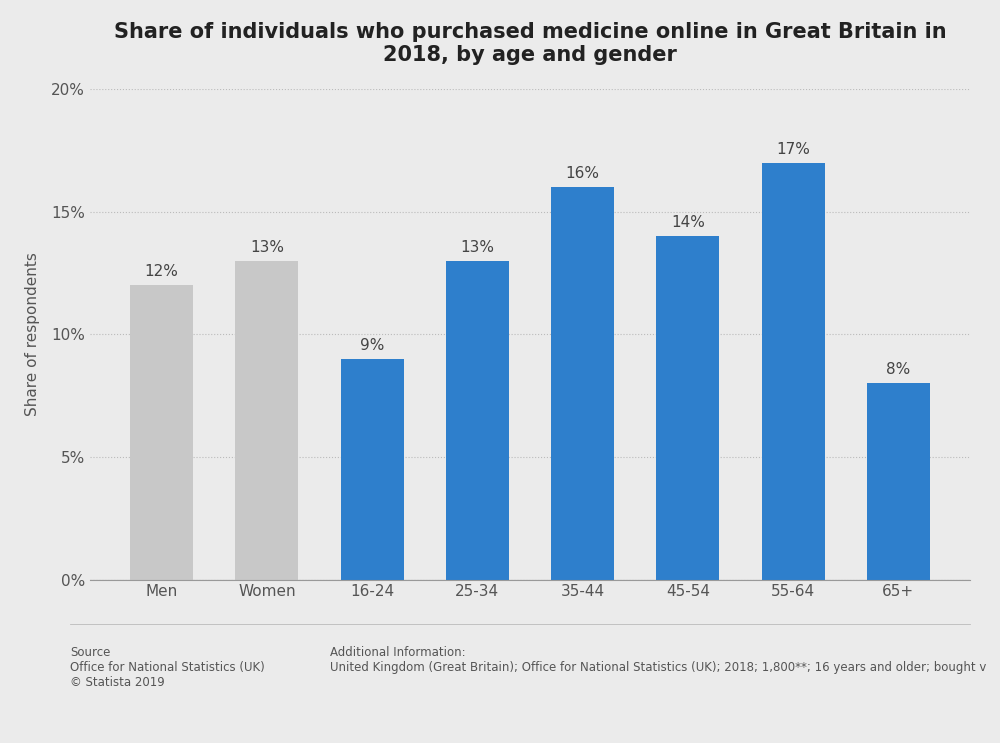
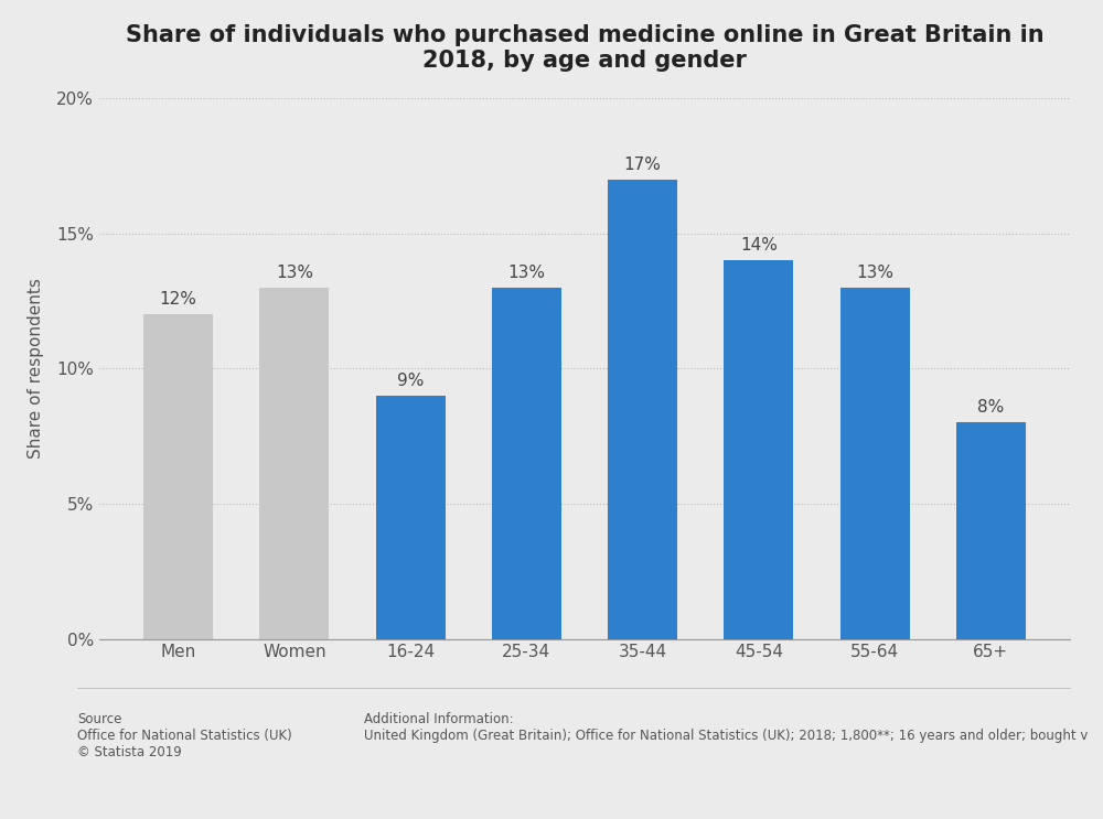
35-44: 16% -> 17%
55-64: 17% -> 13%
